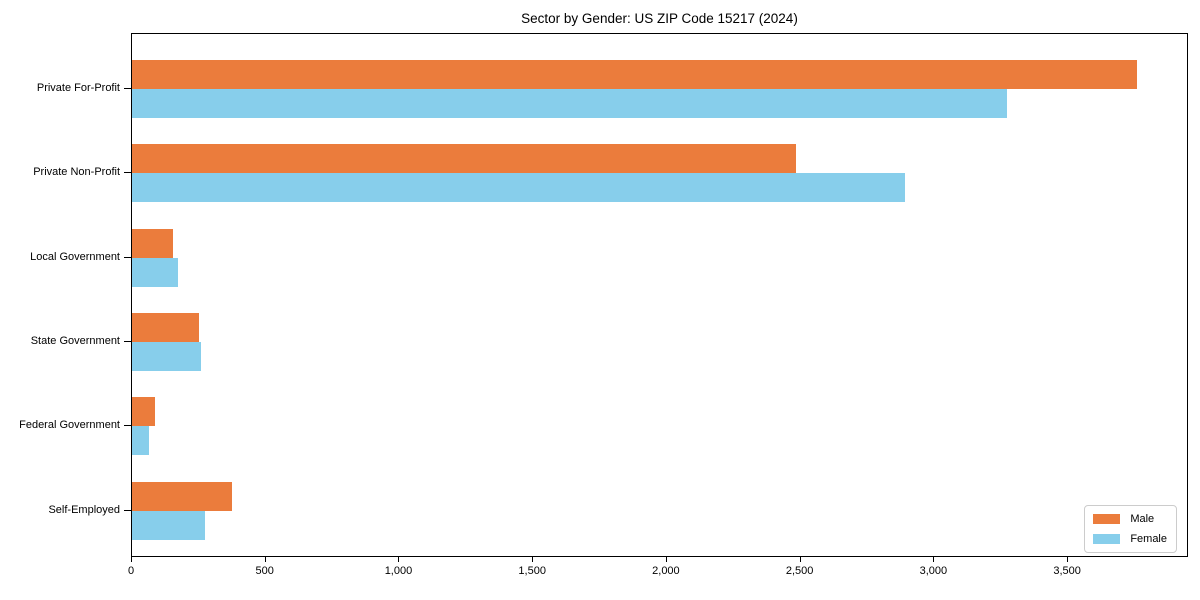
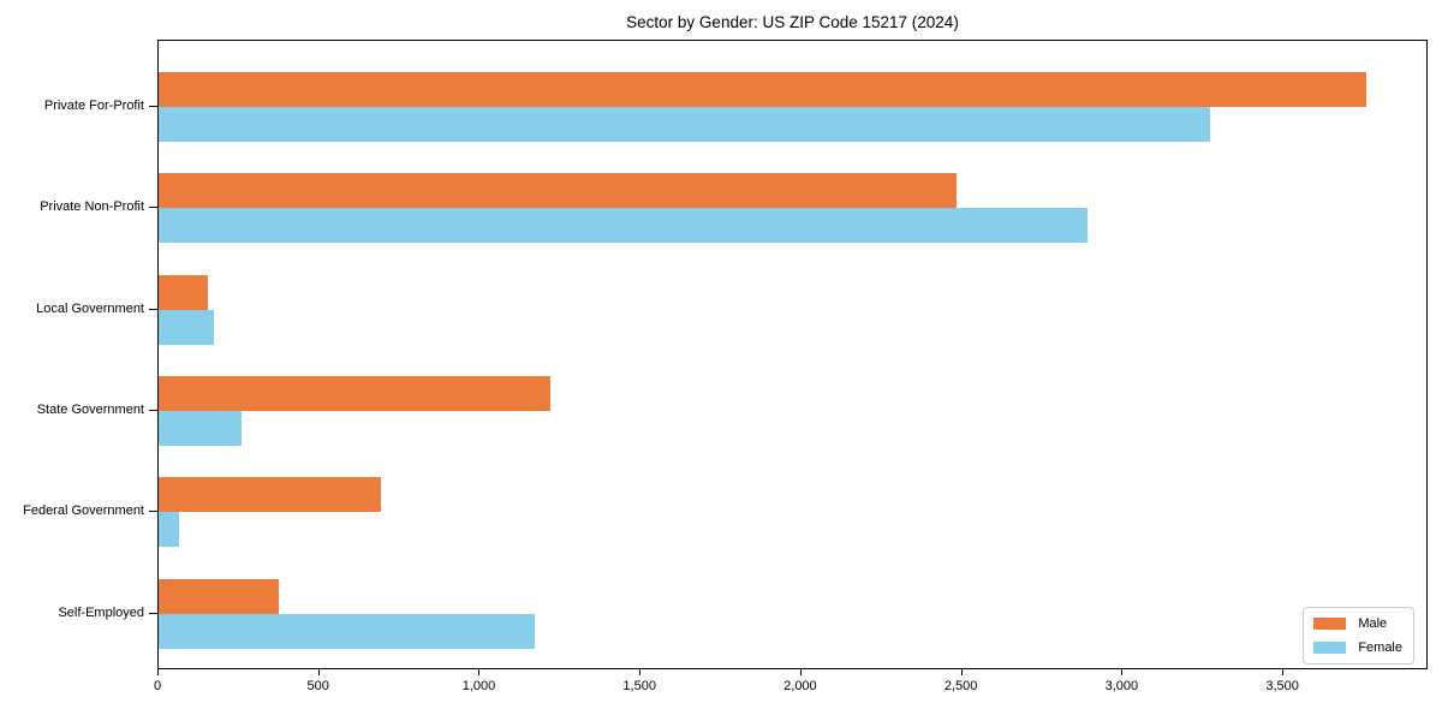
Male/State Government: 250 -> 1220
Male/Federal Government: 90 -> 690
Female/Self-Employed: 270 -> 1170
